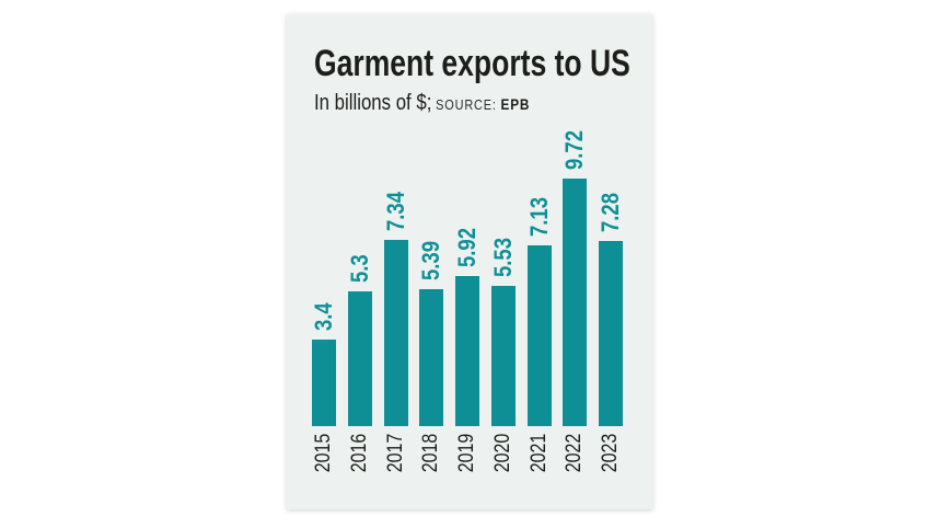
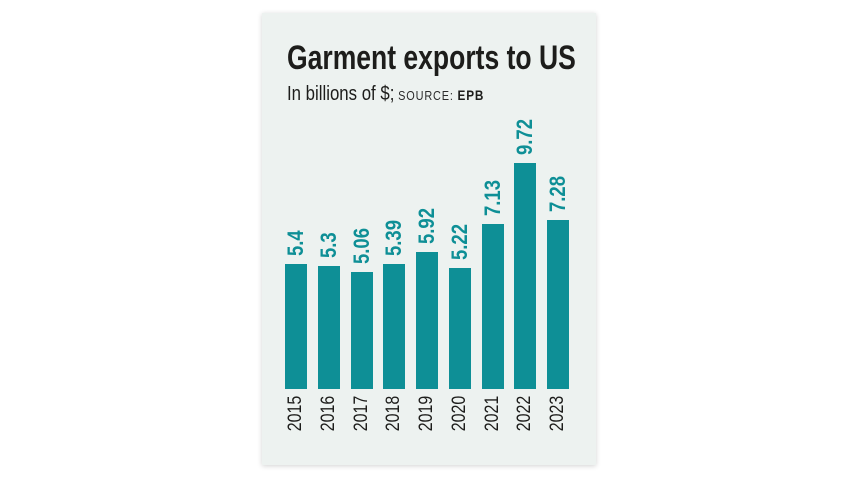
2015: 3.4 -> 5.4
2017: 7.34 -> 5.06
2020: 5.53 -> 5.22
